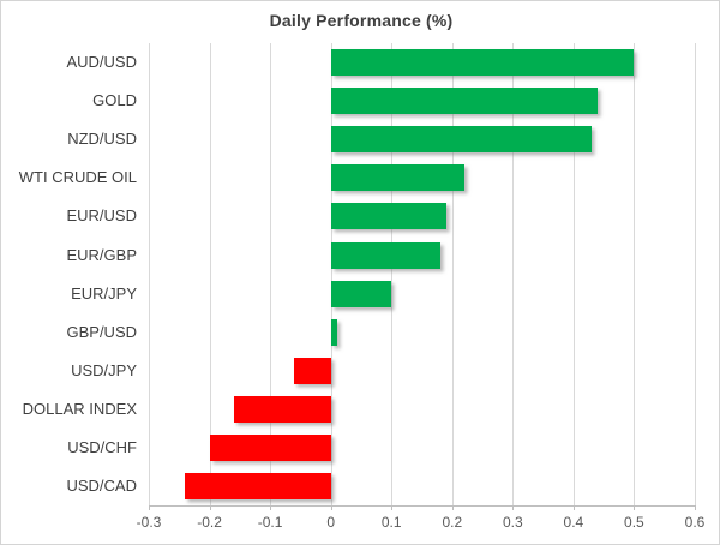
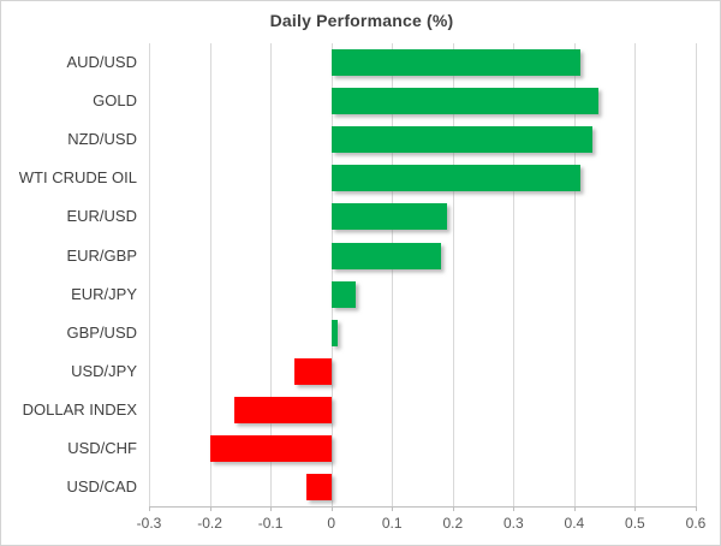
AUD/USD: 0.50 -> 0.41
WTI CRUDE OIL: 0.22 -> 0.41
EUR/JPY: 0.10 -> 0.04
USD/CAD: -0.24 -> -0.04
